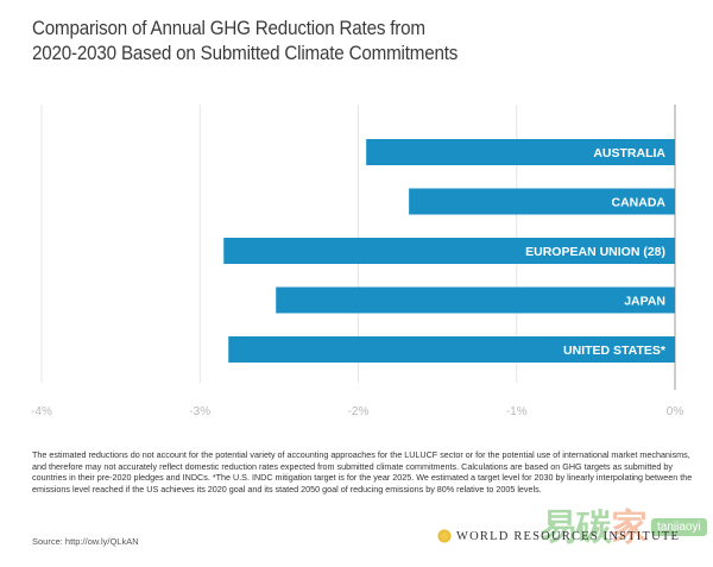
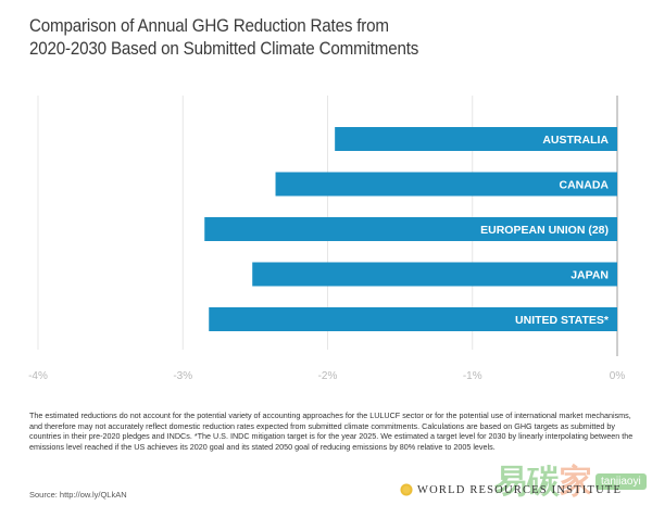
CANADA: -1.68% -> -2.36%
